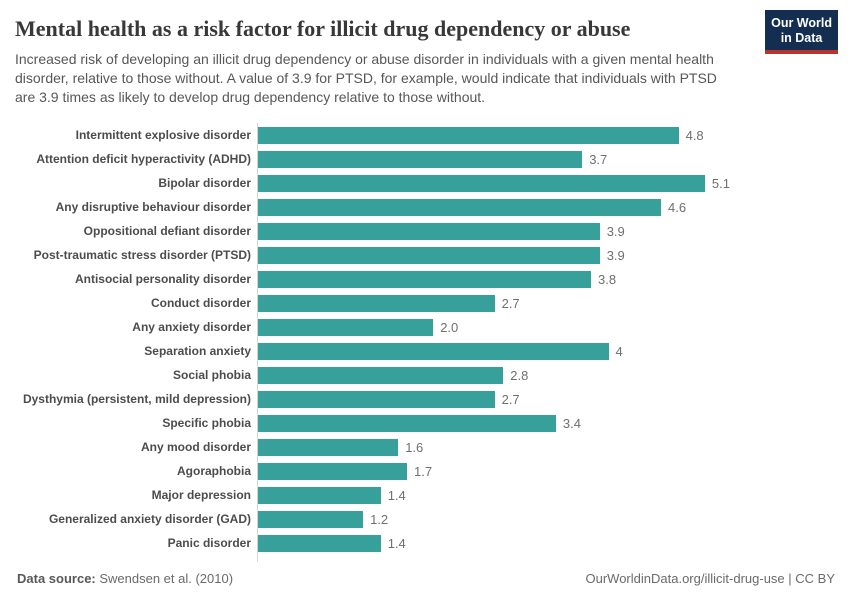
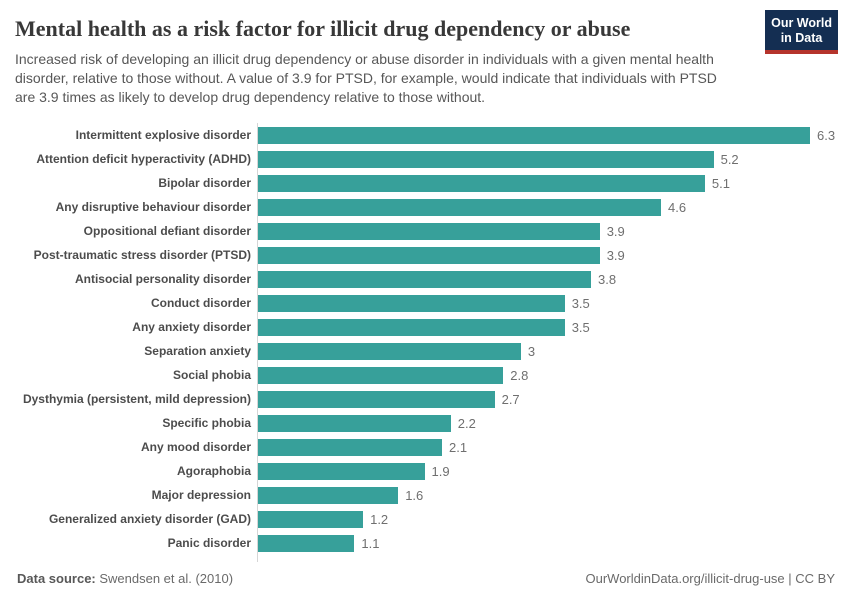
Intermittent explosive disorder: 4.8 -> 6.3
Attention deficit hyperactivity (ADHD): 3.7 -> 5.2
Conduct disorder: 2.7 -> 3.5
Any anxiety disorder: 2.0 -> 3.5
Separation anxiety: 4 -> 3
Specific phobia: 3.4 -> 2.2
Any mood disorder: 1.6 -> 2.1
Agoraphobia: 1.7 -> 1.9
Major depression: 1.4 -> 1.6
Panic disorder: 1.4 -> 1.1
